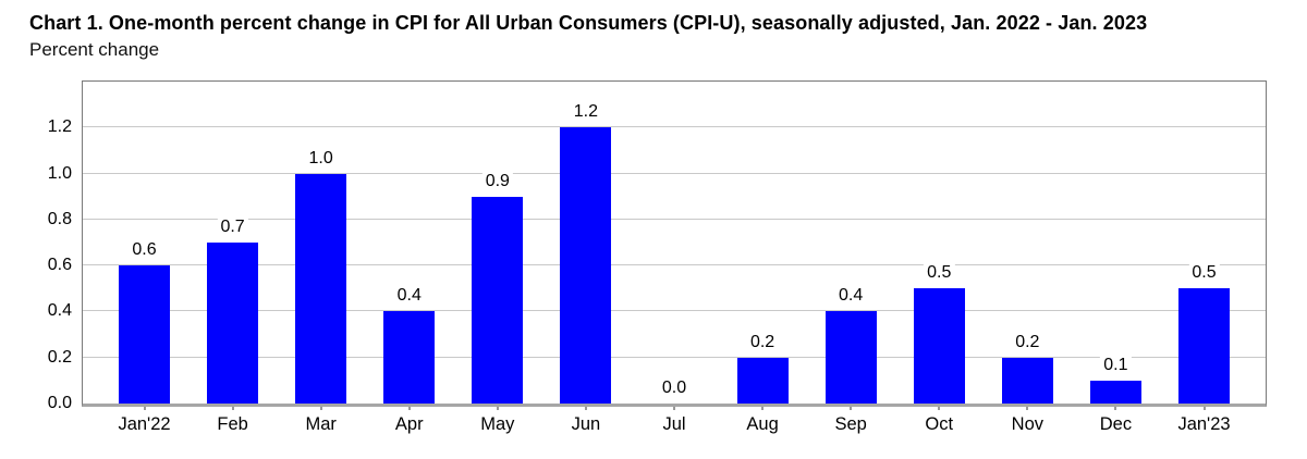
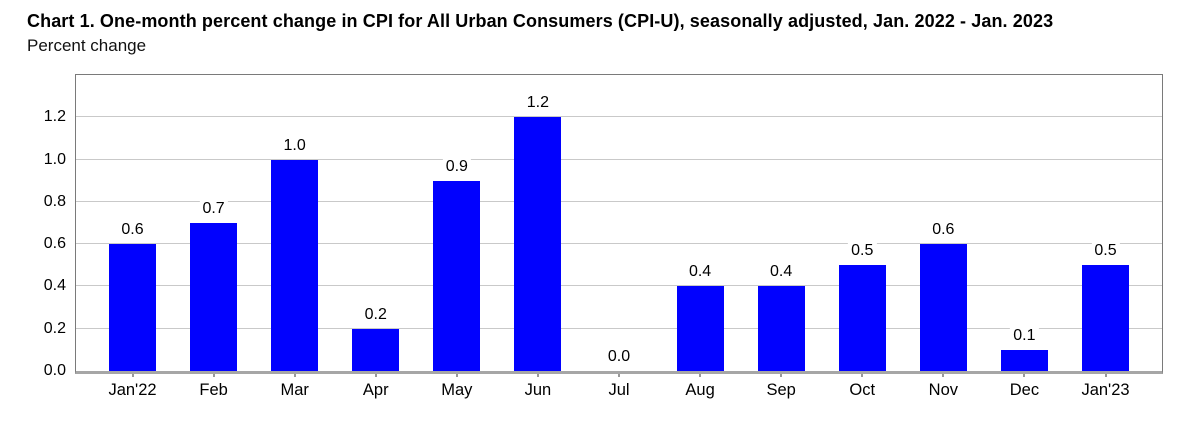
Apr: 0.4 -> 0.2
Aug: 0.2 -> 0.4
Nov: 0.2 -> 0.6
